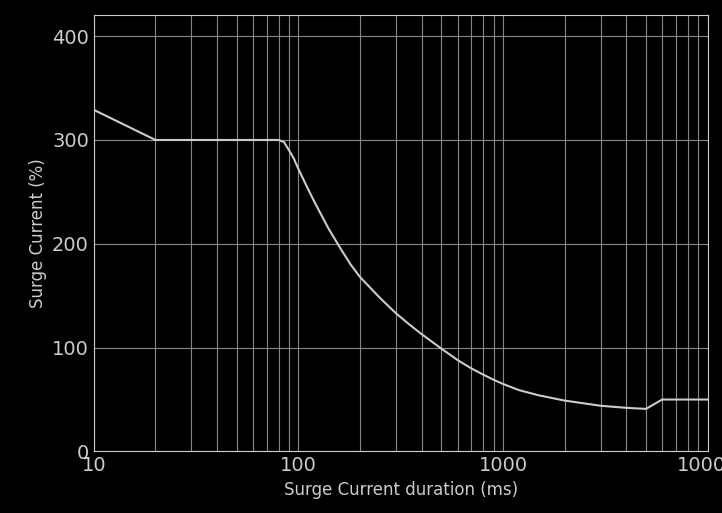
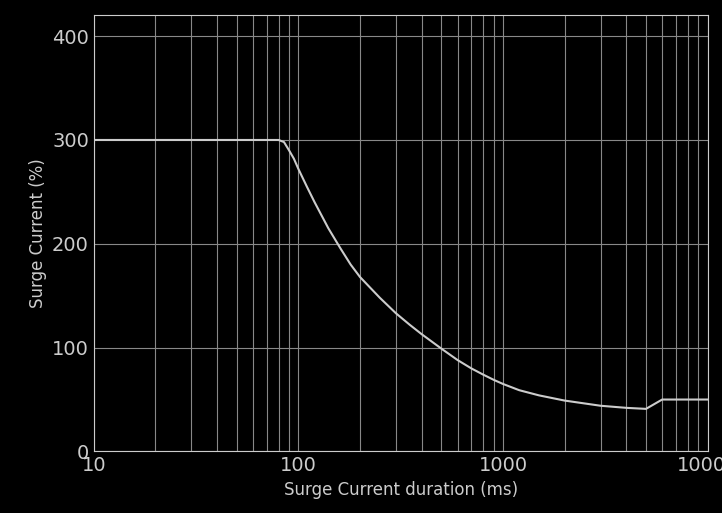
10: 329 -> 300
